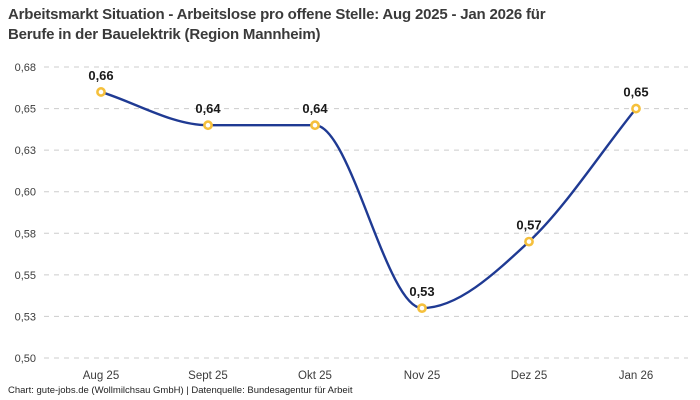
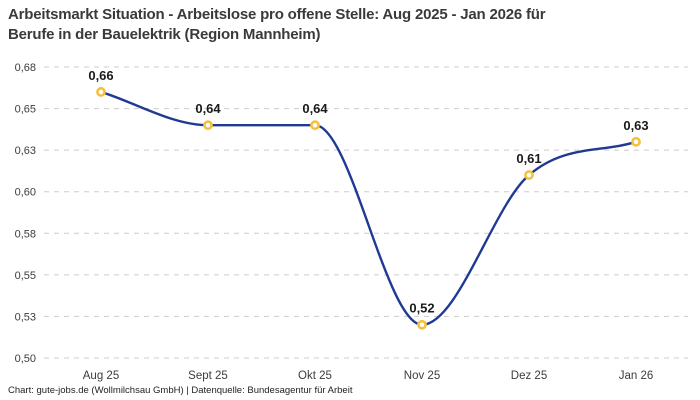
Nov 25: 0,53 -> 0,52
Dez 25: 0,57 -> 0,61
Jan 26: 0,65 -> 0,63
